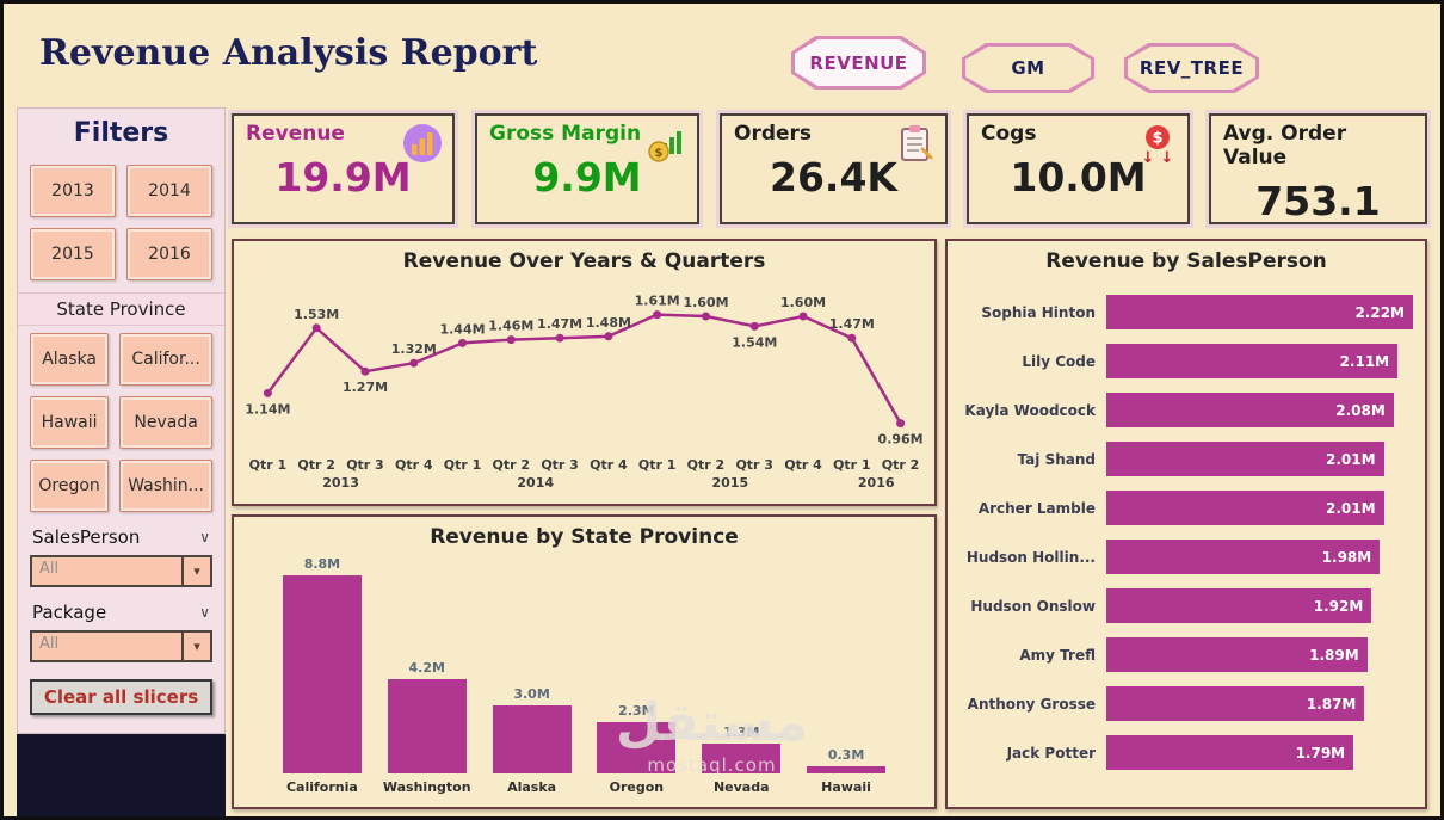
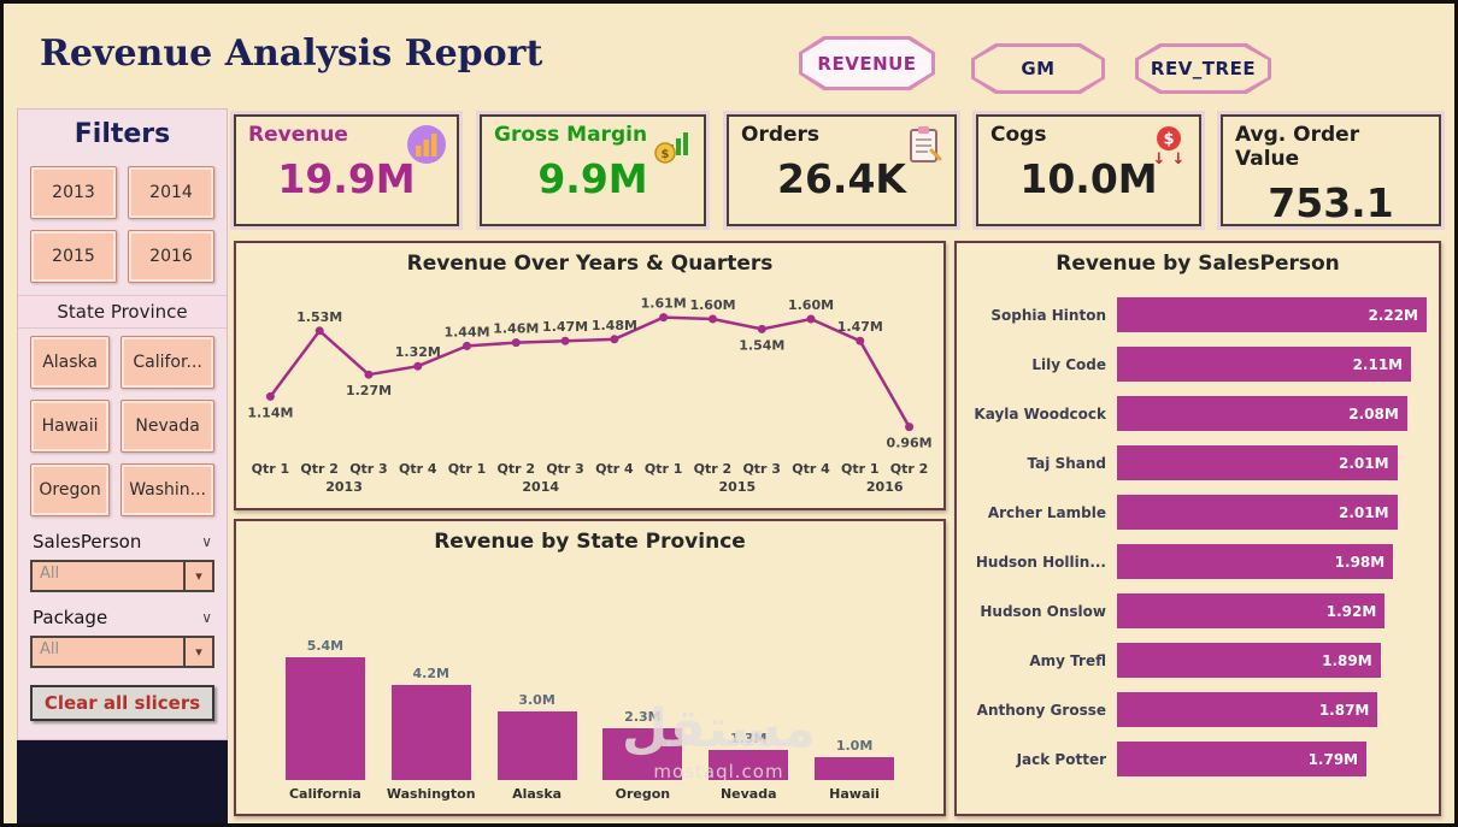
Revenue by State Province/California: 8.8M -> 5.4M
Revenue by State Province/Hawaii: 0.3M -> 1.0M
